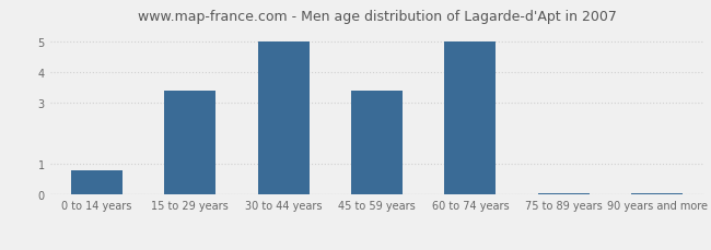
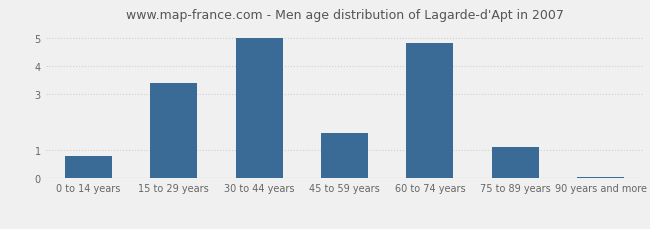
45 to 59 years: 3.40 -> 1.60
60 to 74 years: 5.00 -> 4.80
75 to 89 years: 0.05 -> 1.10
